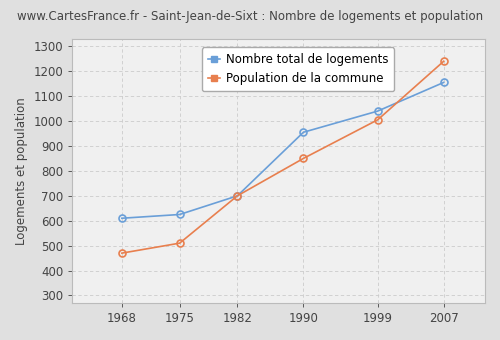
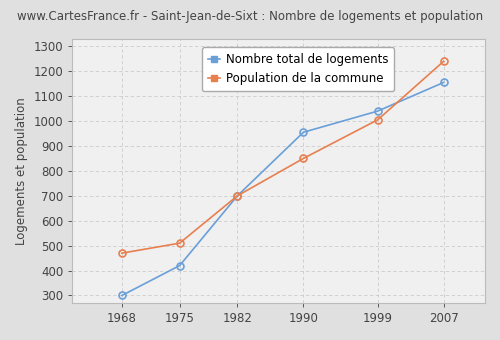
Nombre total de logements/1968: 610 -> 300
Nombre total de logements/1975: 625 -> 420
